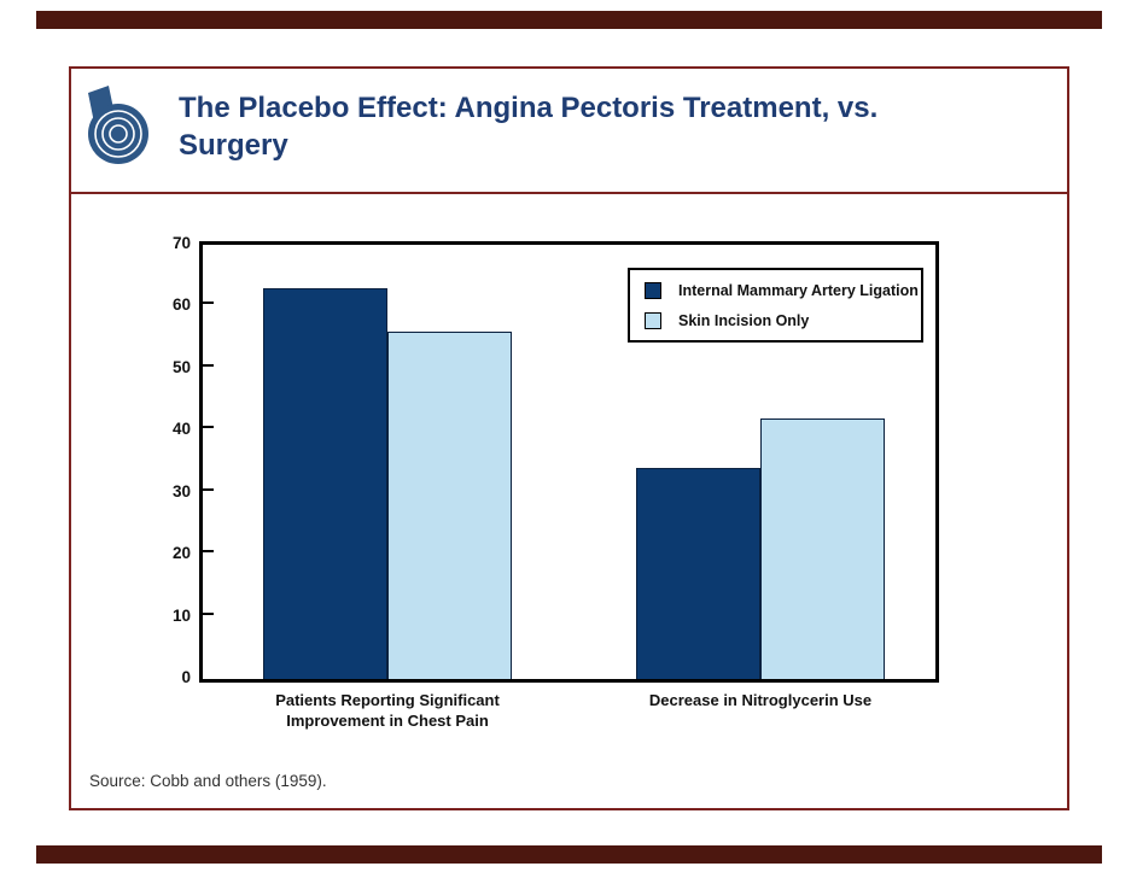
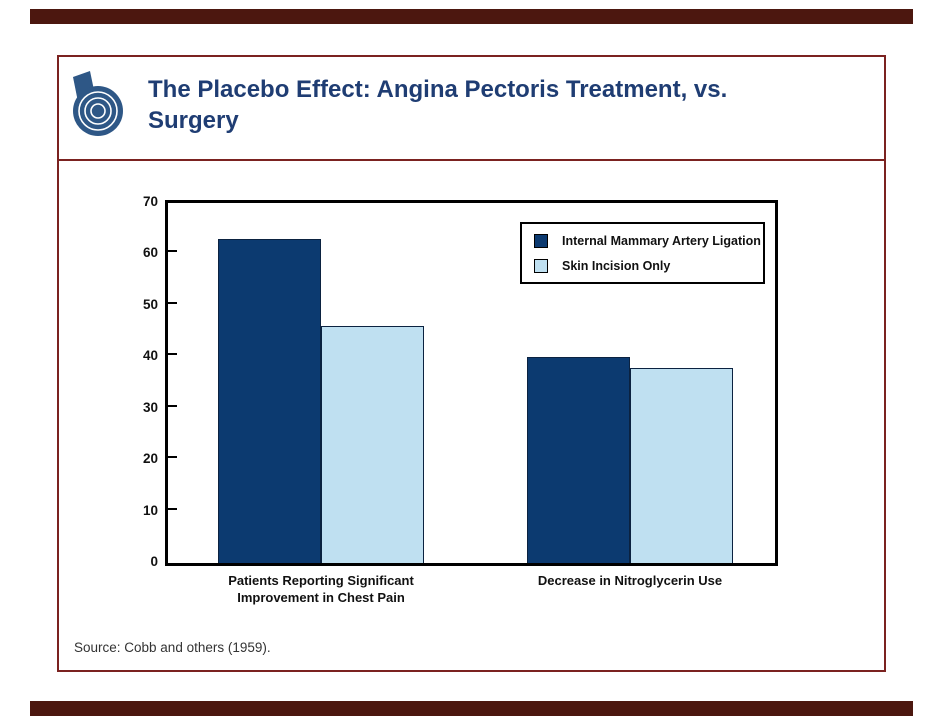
Skin Incision Only/Patients Reporting Significant Improvement in Chest Pain: 56 -> 46
Internal Mammary Artery Ligation/Decrease in Nitroglycerin Use: 34 -> 40
Skin Incision Only/Decrease in Nitroglycerin Use: 42 -> 38
